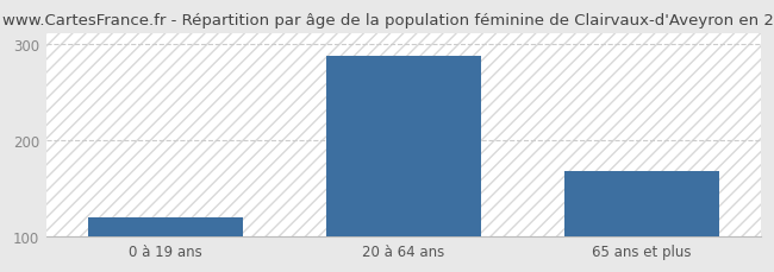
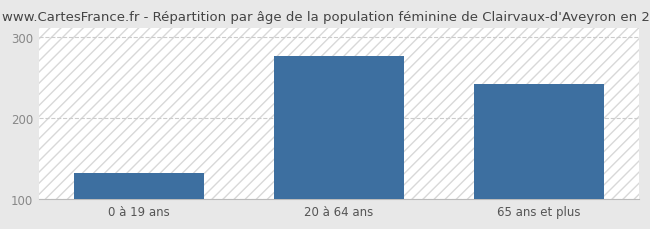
0 à 19 ans: 120 -> 132
20 à 64 ans: 287 -> 276
65 ans et plus: 168 -> 242
